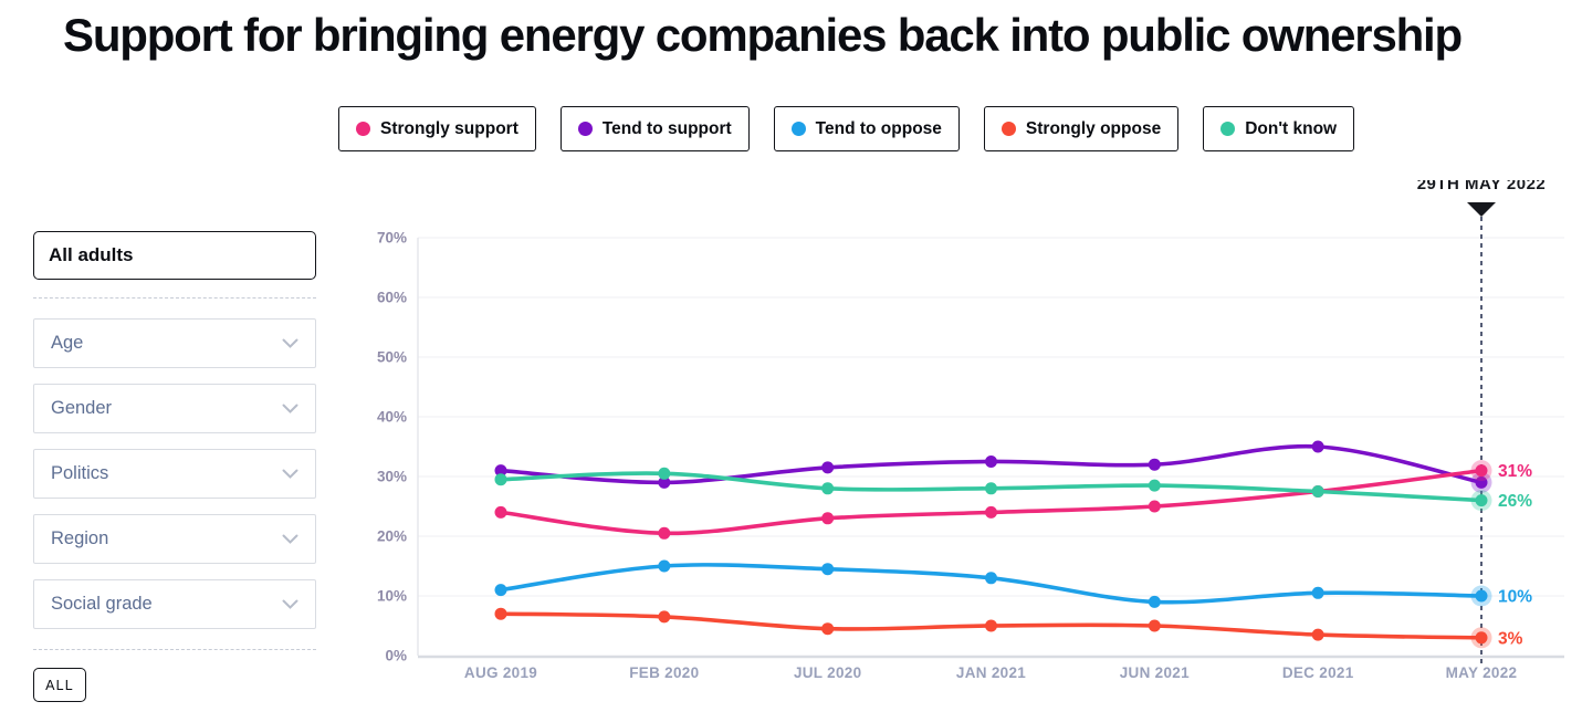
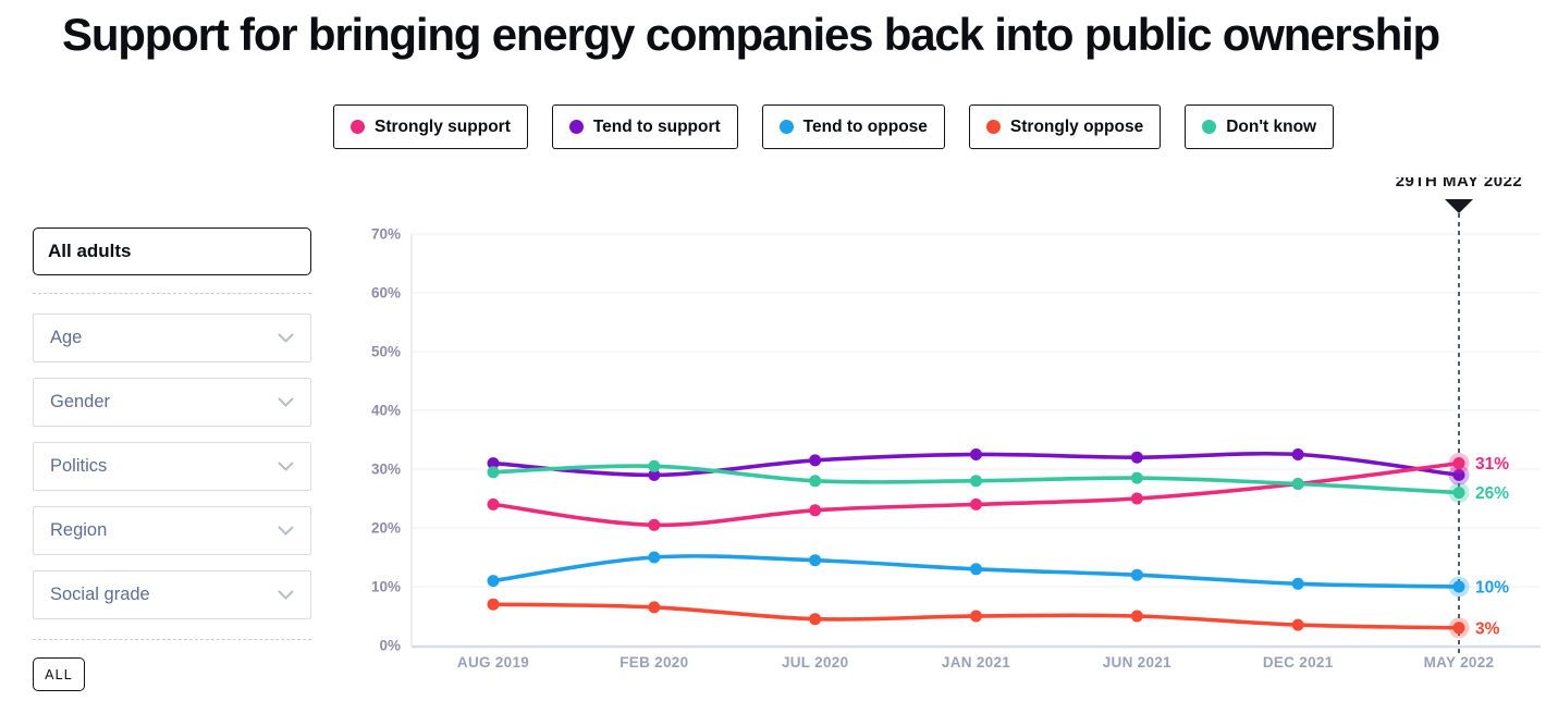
Tend to oppose/JUN 2021: 9% -> 12%
Tend to support/DEC 2021: 35% -> 32%
